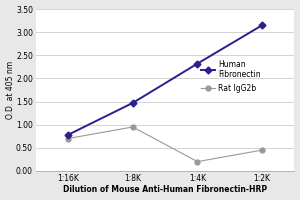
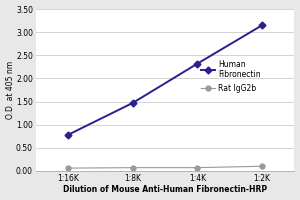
Rat IgG2b/1:16K: 0.70 -> 0.06
Rat IgG2b/1:8K: 0.95 -> 0.07
Rat IgG2b/1:4K: 0.20 -> 0.07
Rat IgG2b/1:2K: 0.45 -> 0.10
